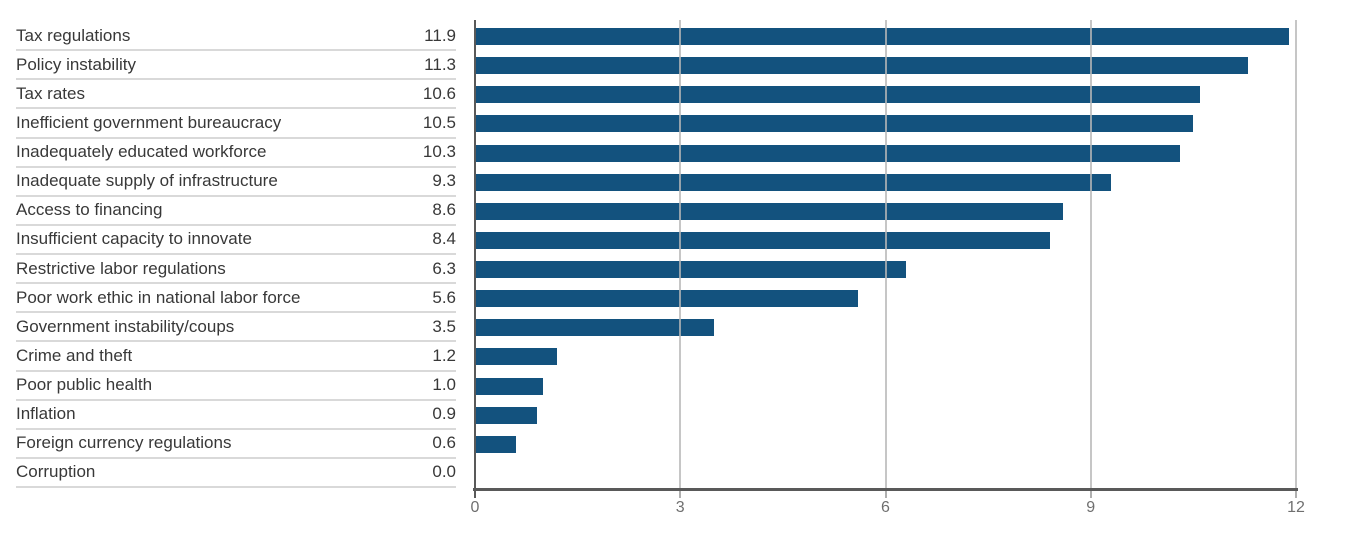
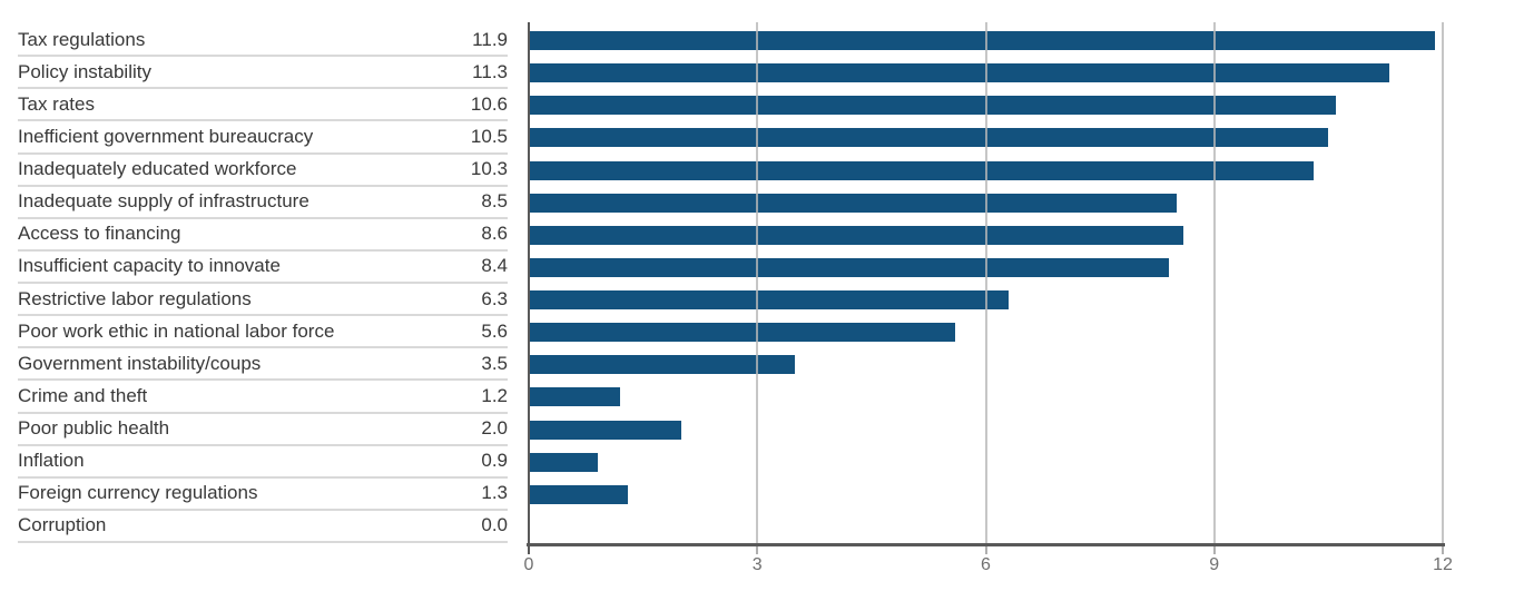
Inadequate supply of infrastructure: 9.3 -> 8.5
Poor public health: 1.0 -> 2.0
Foreign currency regulations: 0.6 -> 1.3
